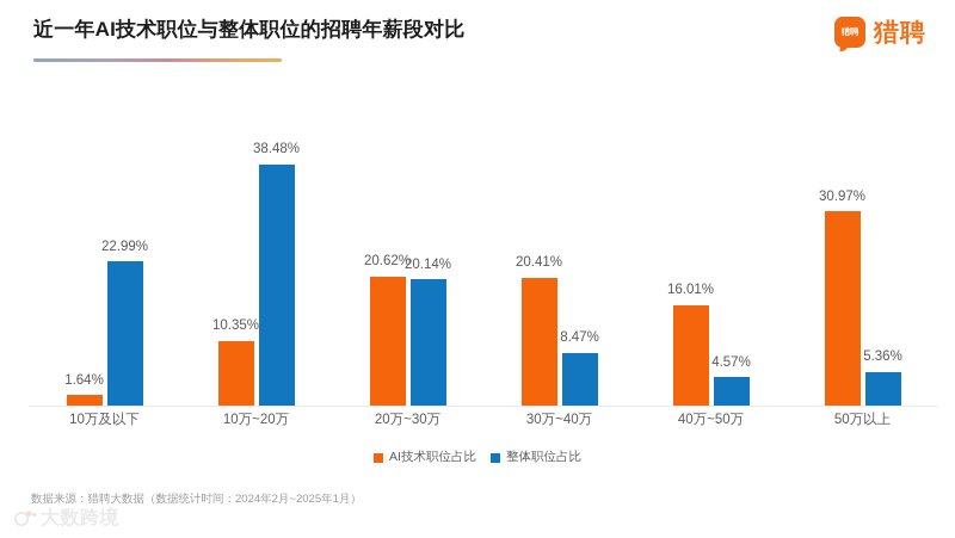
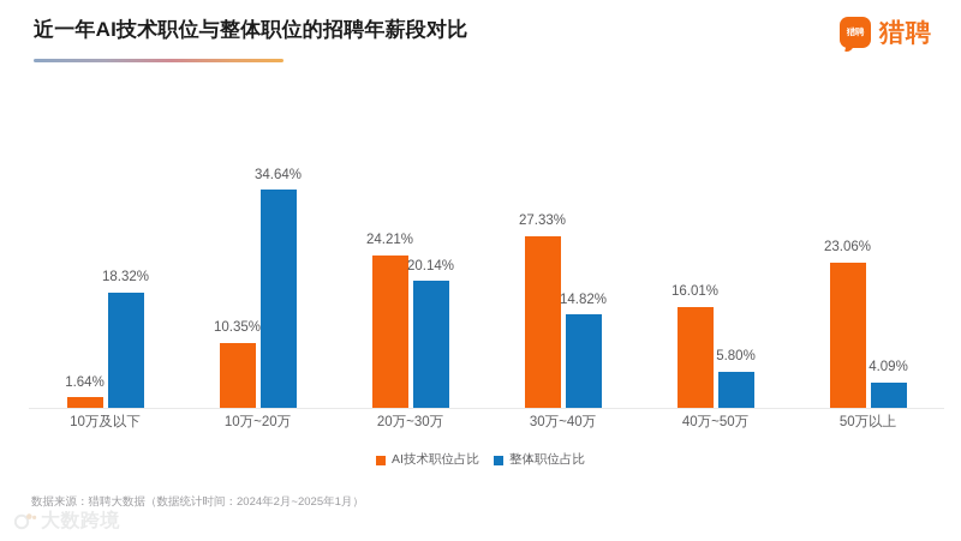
整体职位占比/10万及以下: 22.99% -> 18.32%
整体职位占比/10万~20万: 38.48% -> 34.64%
AI技术职位占比/20万~30万: 20.62% -> 24.21%
AI技术职位占比/30万~40万: 20.41% -> 27.33%
整体职位占比/30万~40万: 8.47% -> 14.82%
整体职位占比/40万~50万: 4.57% -> 5.80%
AI技术职位占比/50万以上: 30.97% -> 23.06%
整体职位占比/50万以上: 5.36% -> 4.09%
